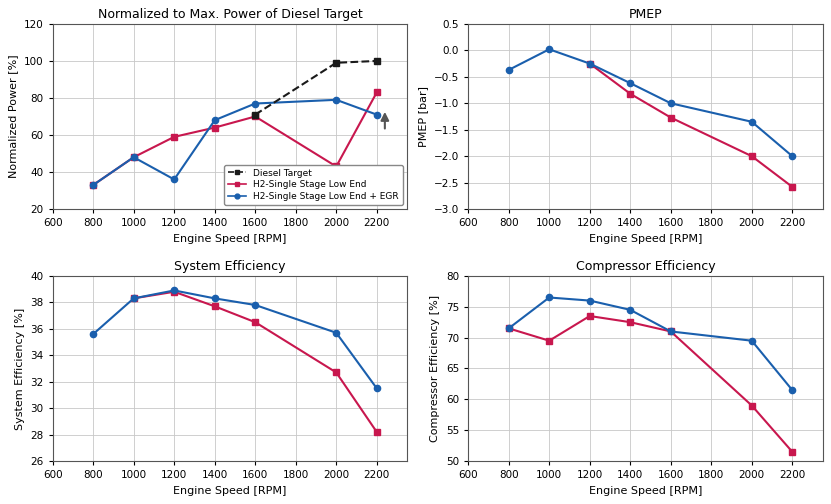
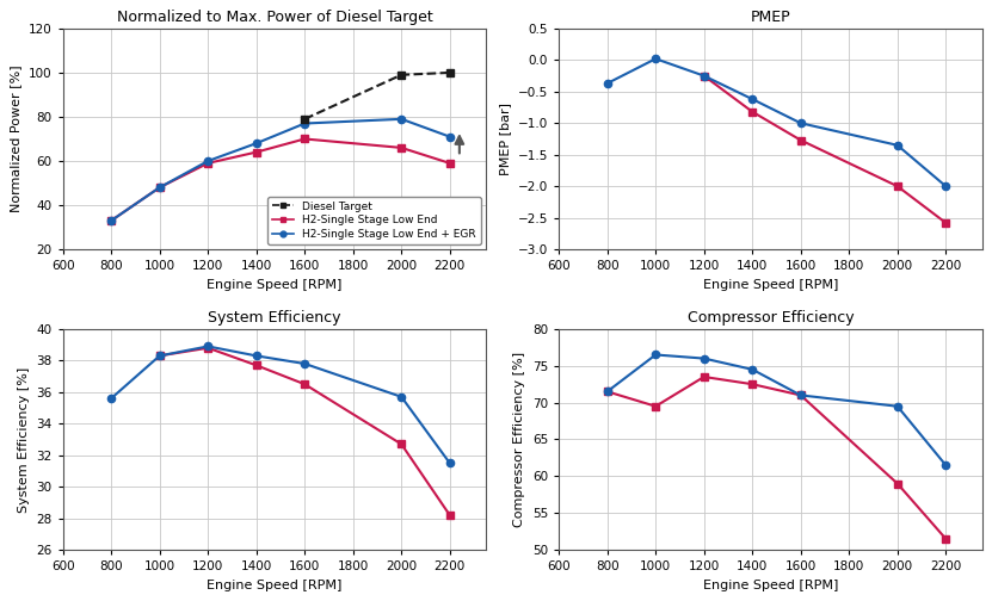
Normalized to Max. Power of Diesel Target/H2-Single Stage Low End + EGR/1200: 36 -> 60
Normalized to Max. Power of Diesel Target/Diesel Target/1600: 71 -> 79
Normalized to Max. Power of Diesel Target/H2-Single Stage Low End/2000: 43 -> 66
Normalized to Max. Power of Diesel Target/H2-Single Stage Low End/2200: 83 -> 59
